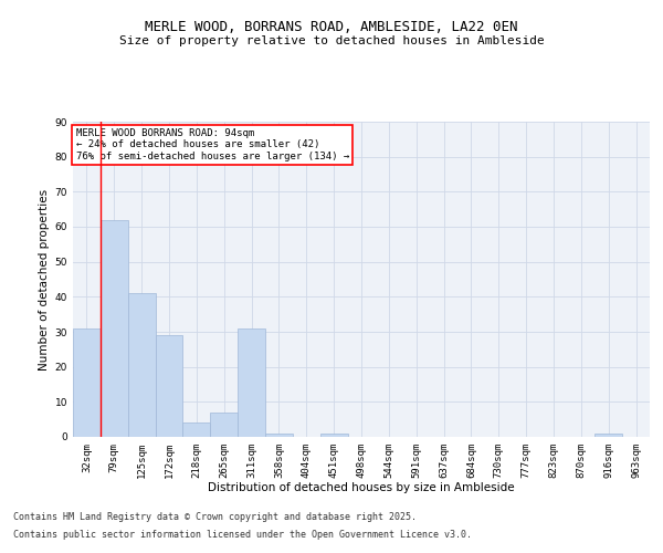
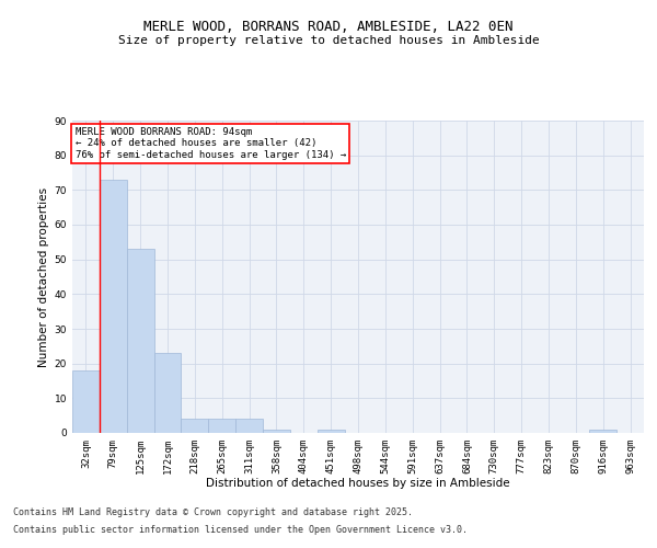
32sqm: 31 -> 18
79sqm: 62 -> 73
125sqm: 41 -> 53
172sqm: 29 -> 23
265sqm: 7 -> 4
311sqm: 31 -> 4
